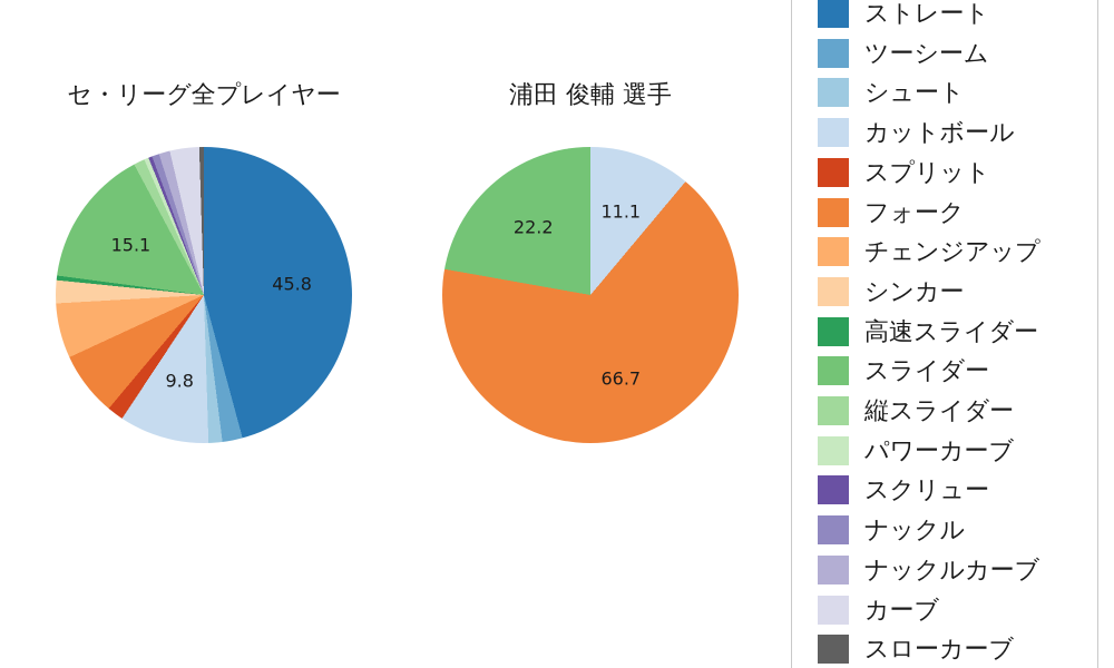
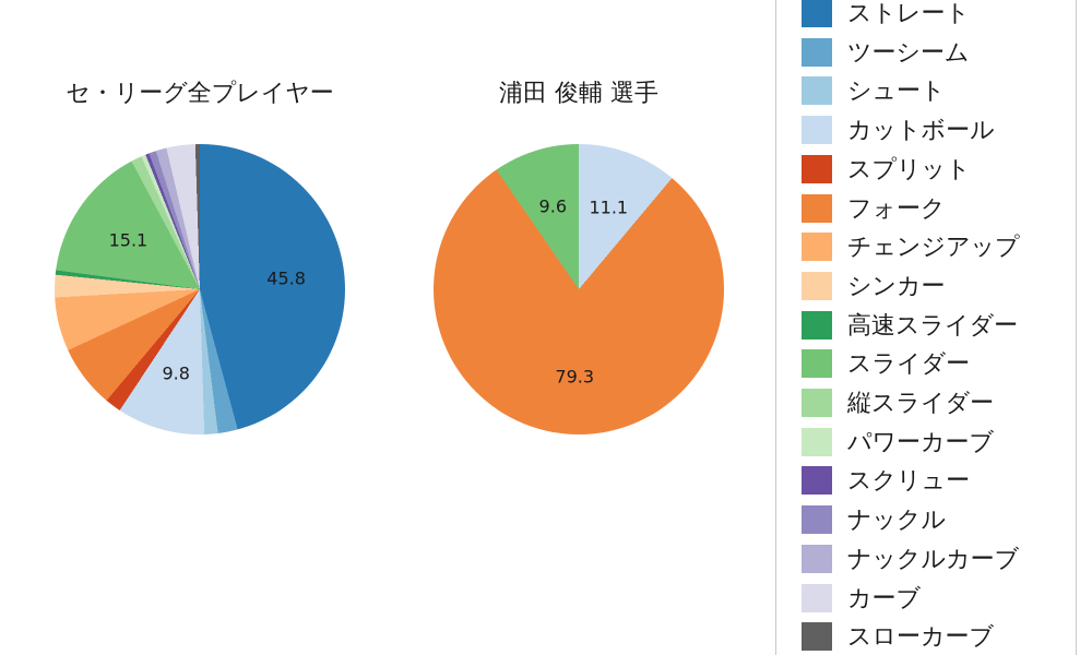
浦田 俊輔 選手/フォーク: 66.7 -> 79.3
浦田 俊輔 選手/スライダー: 22.2 -> 9.6
